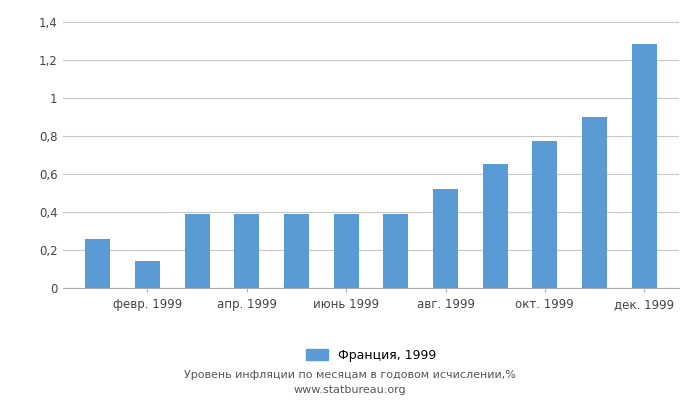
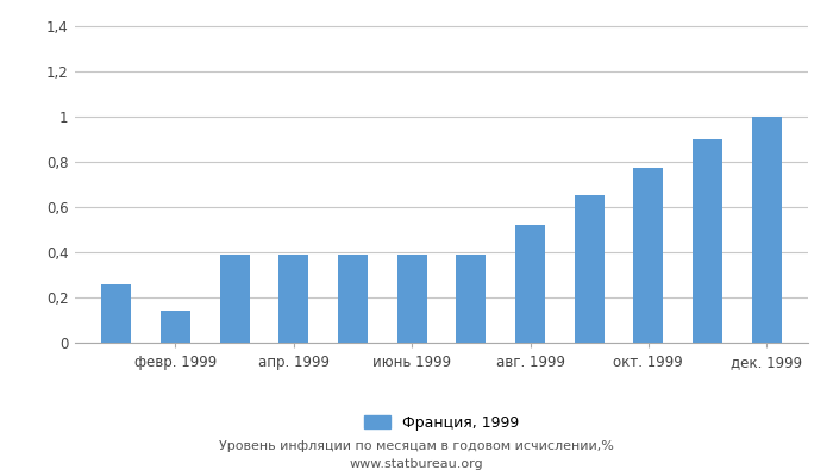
дек. 1999: 1,28 -> 1,00
